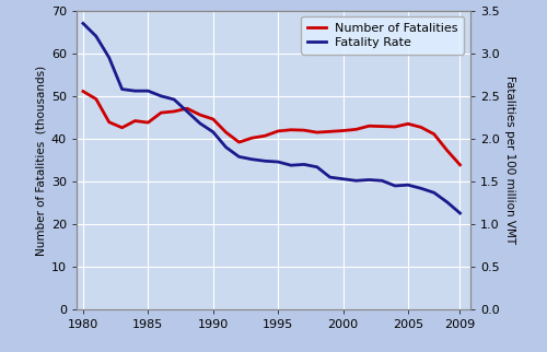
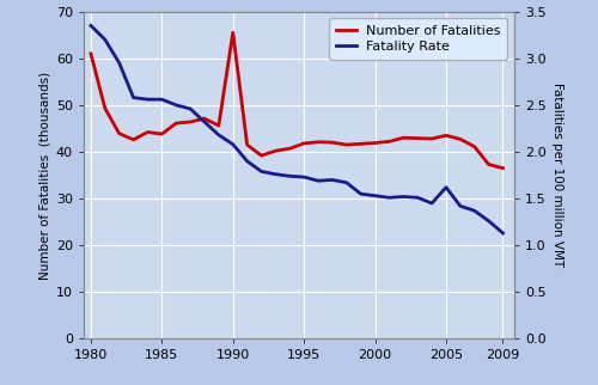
Number of Fatalities/1980: 51.1 -> 61.0
Number of Fatalities/1990: 44.6 -> 65.5
Fatality Rate/2005: 1.46 -> 1.62
Number of Fatalities/2009: 33.9 -> 36.5
